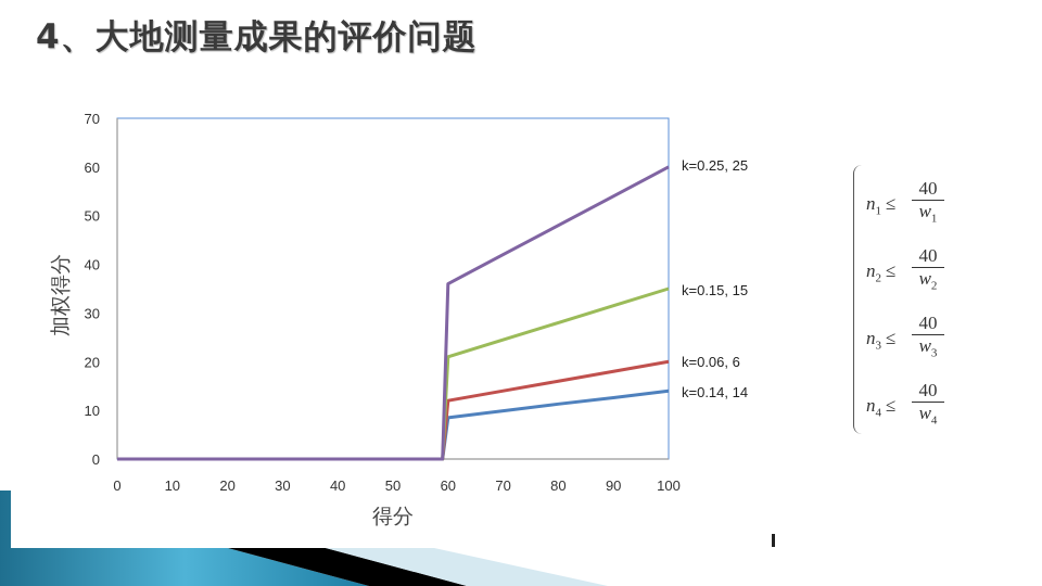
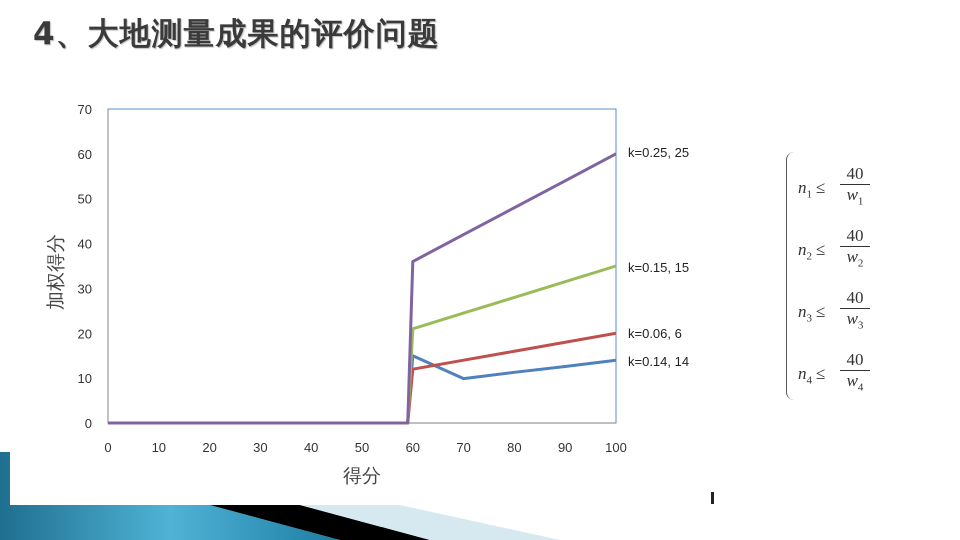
k=0.14, 14/60: 8 -> 15
